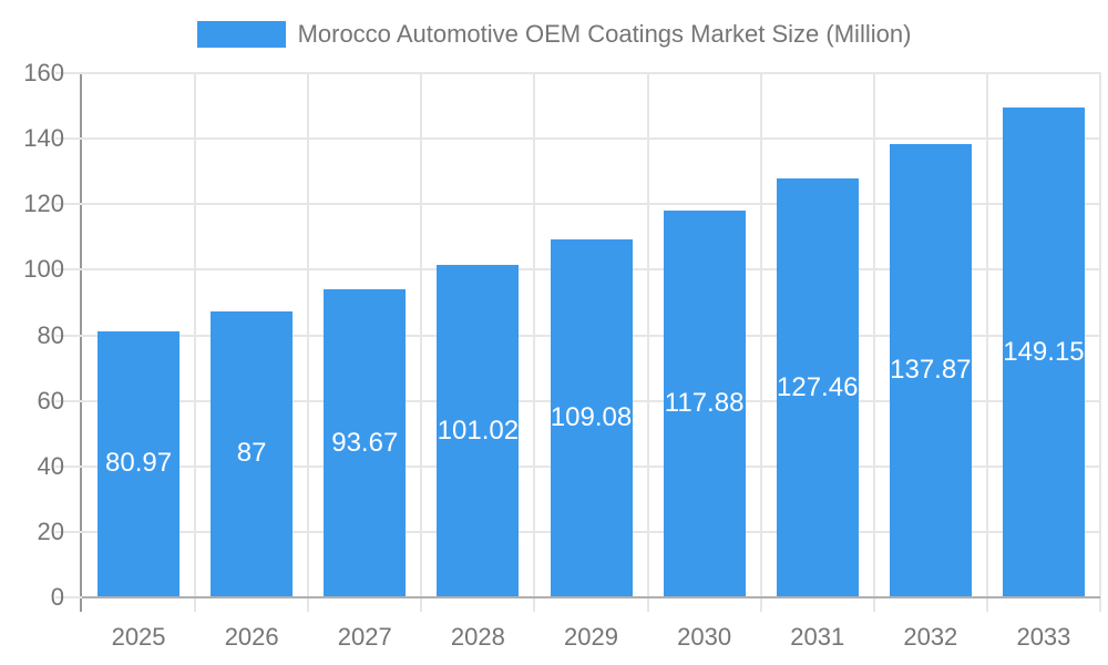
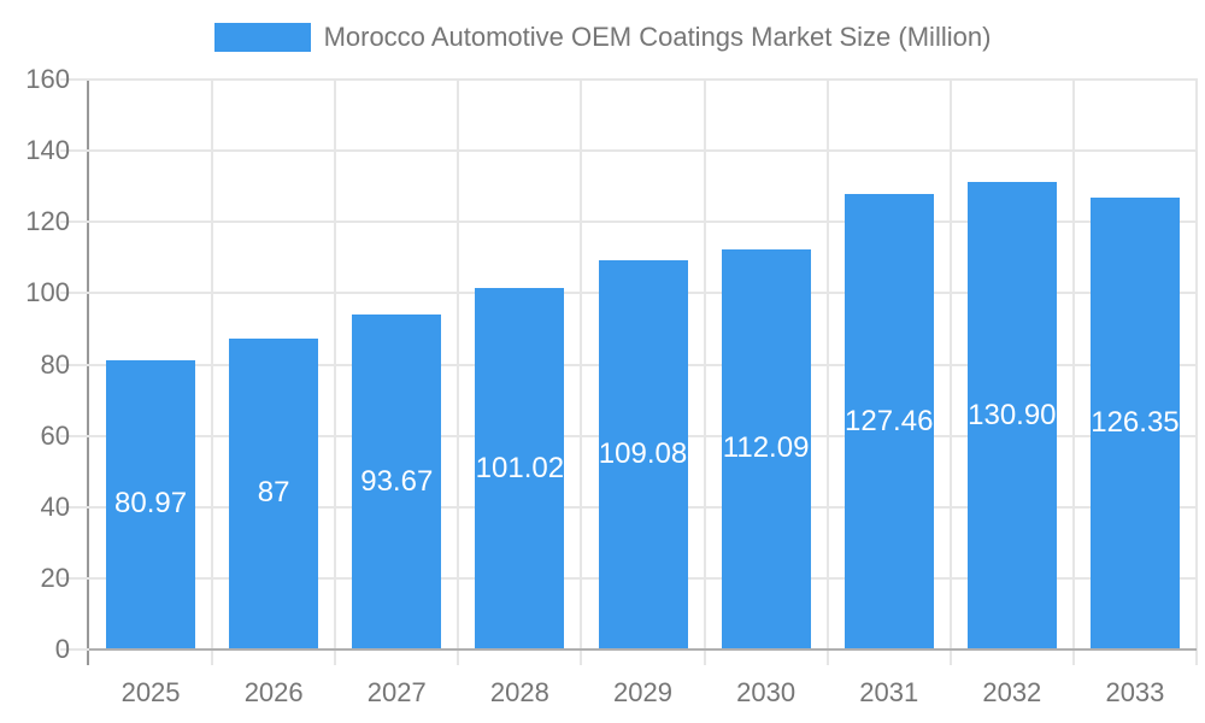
2030: 117.88 -> 112.09
2032: 137.87 -> 130.90
2033: 149.15 -> 126.35
